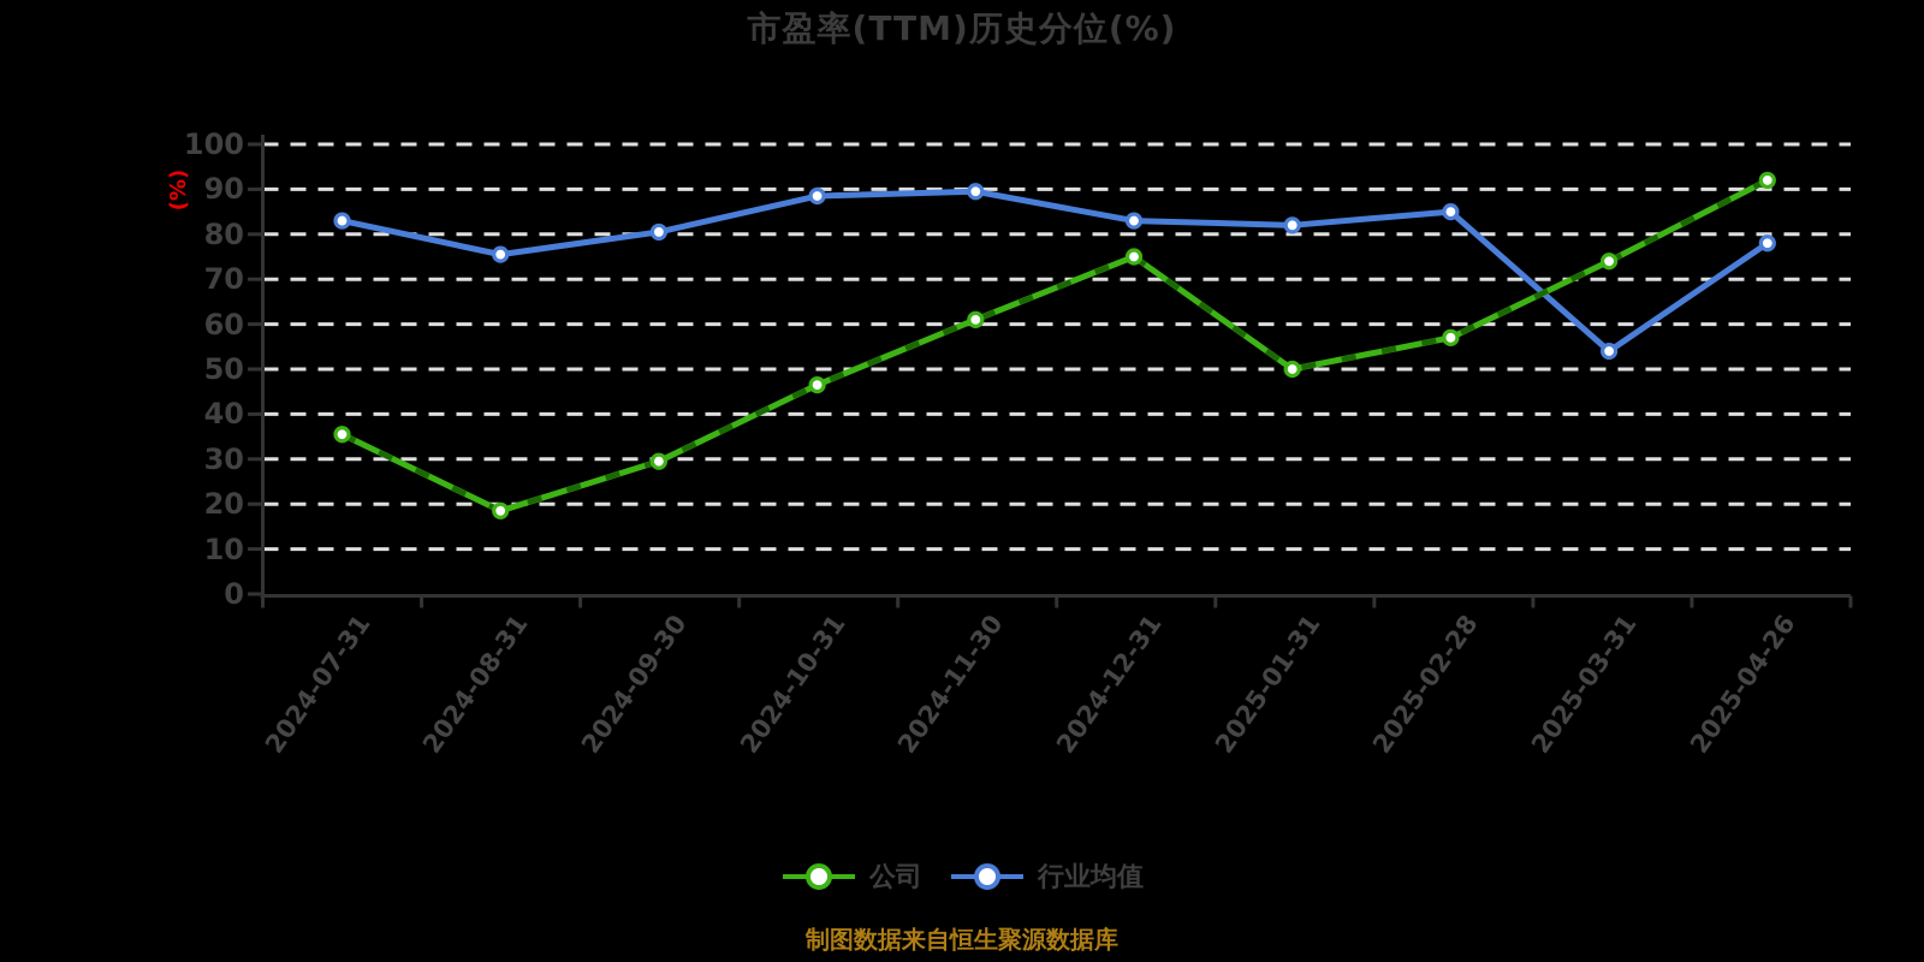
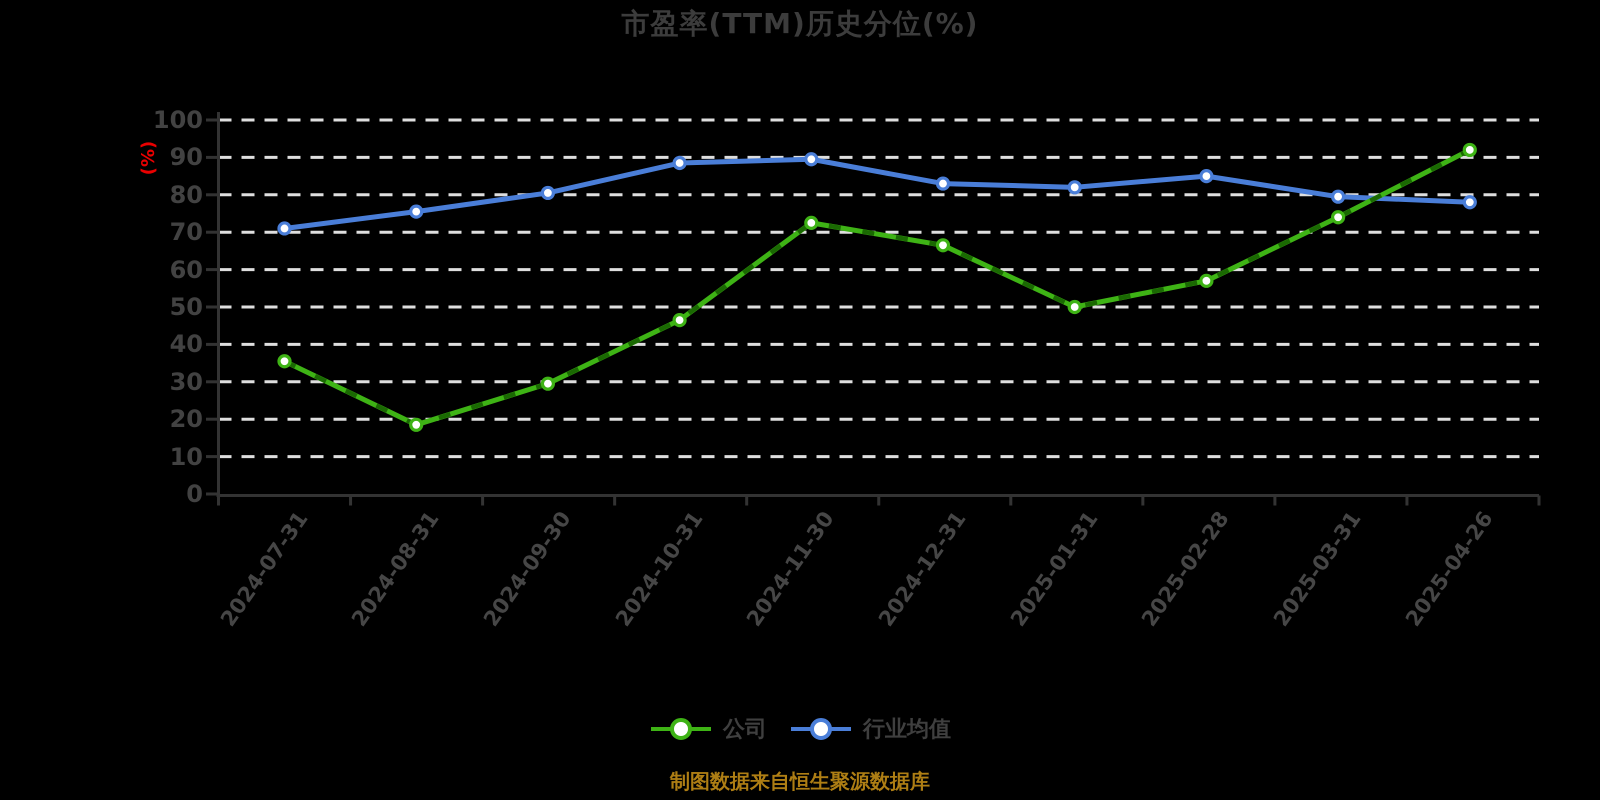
行业均值/2024-07-31: 83 -> 71
公司/2024-11-30: 61 -> 72
公司/2024-12-31: 75 -> 66
行业均值/2025-03-31: 54 -> 80
